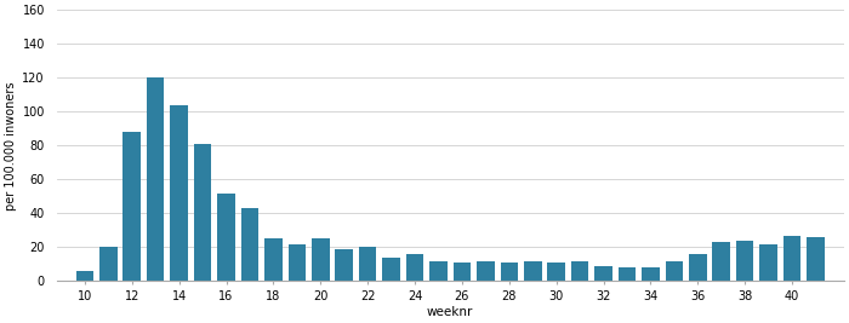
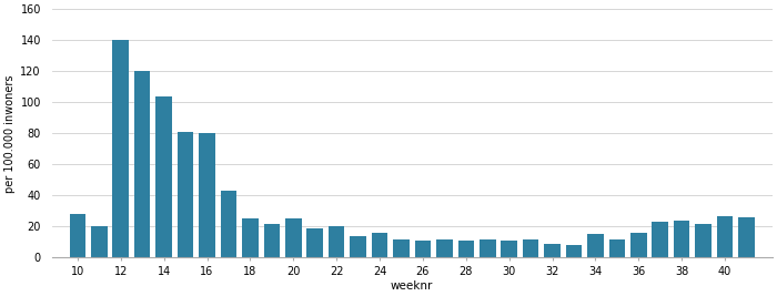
10: 6 -> 28
12: 88 -> 140
16: 52 -> 80
34: 8 -> 15
